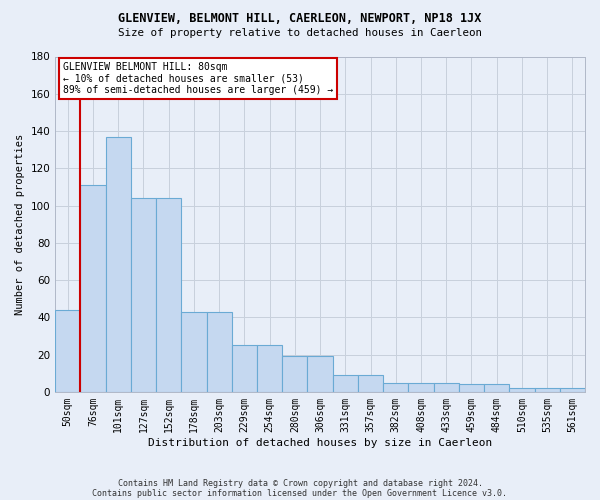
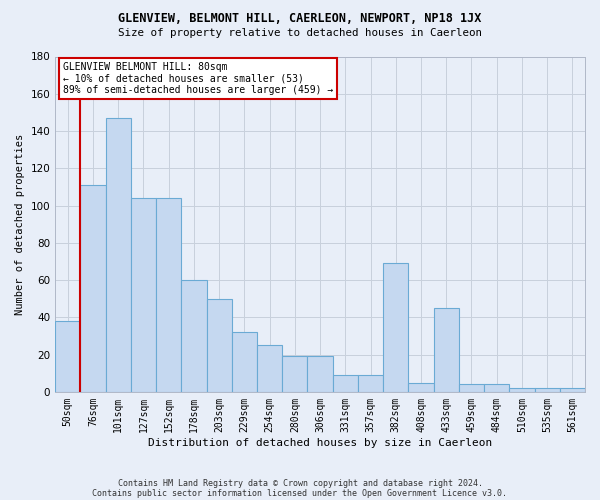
50sqm: 44 -> 38
101sqm: 137 -> 147
178sqm: 43 -> 60
203sqm: 43 -> 50
229sqm: 25 -> 32
382sqm: 5 -> 69
433sqm: 5 -> 45
